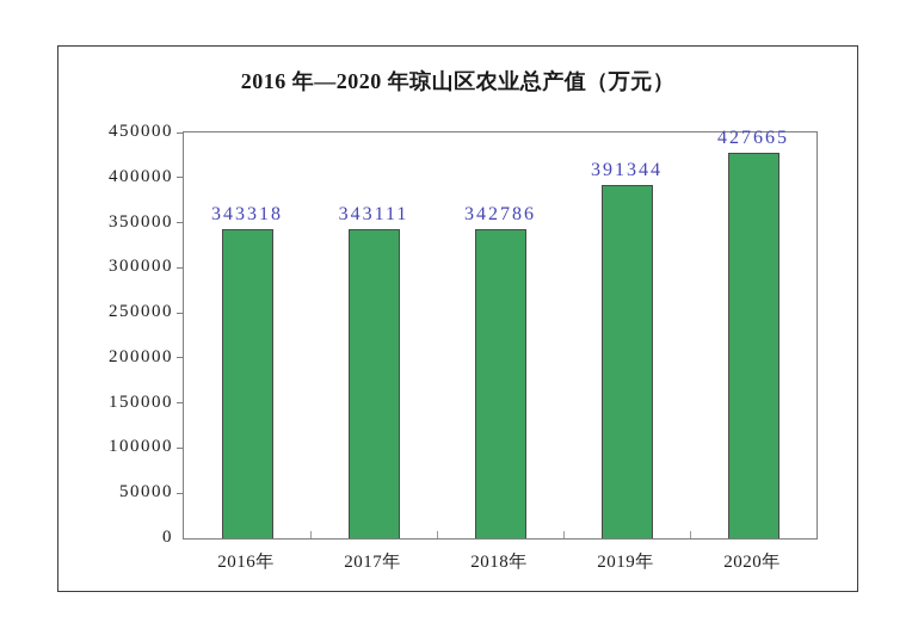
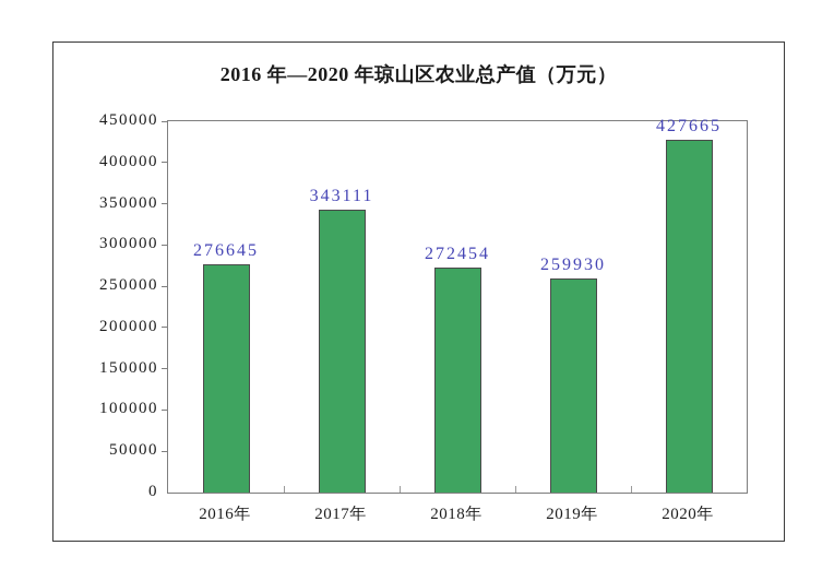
2016年: 343318 -> 276645
2018年: 342786 -> 272454
2019年: 391344 -> 259930
